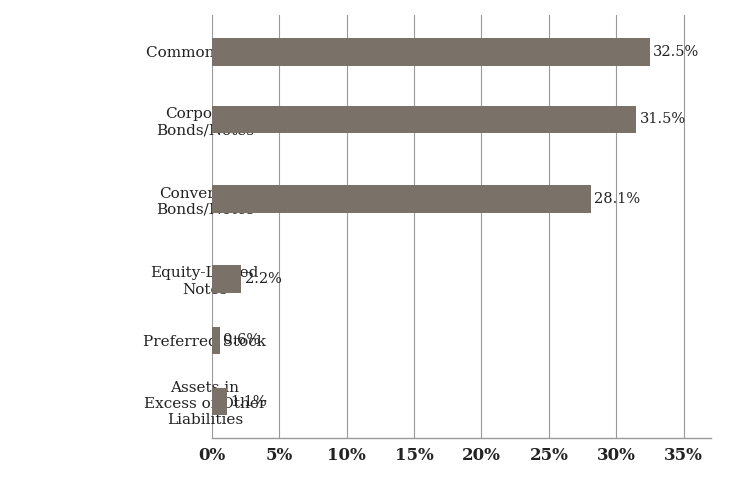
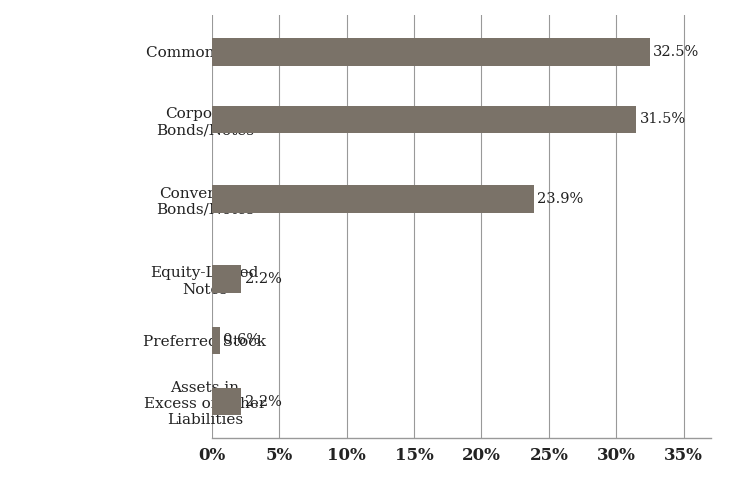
Convertible Bonds/Notes: 28.1% -> 23.9%
Assets in Excess of Other Liabilities: 1.1% -> 2.2%
